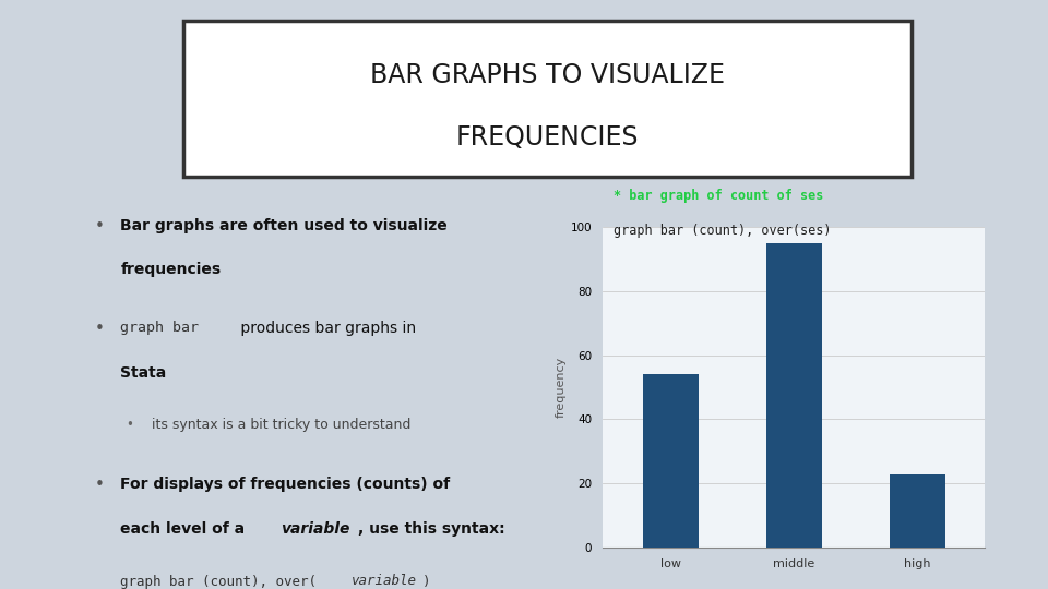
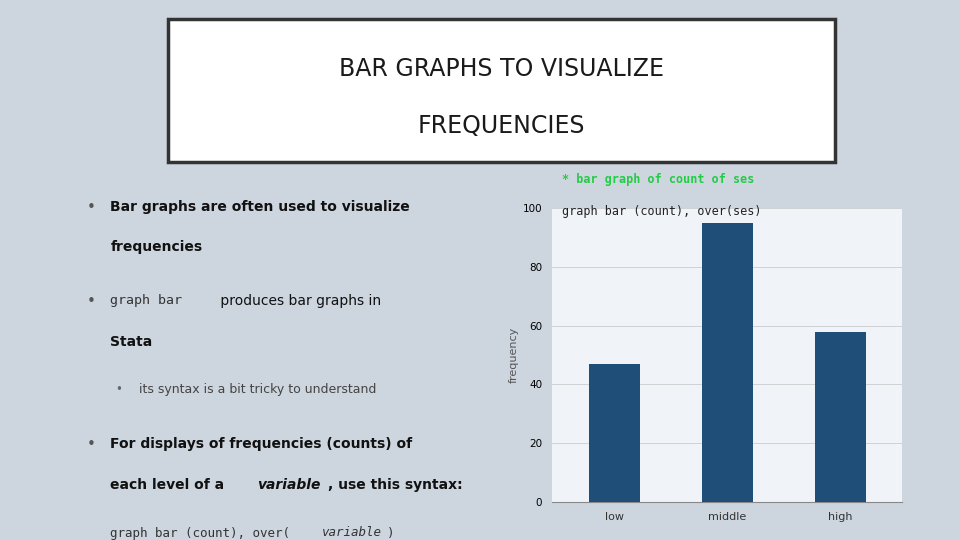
low: 54 -> 47
high: 23 -> 58
